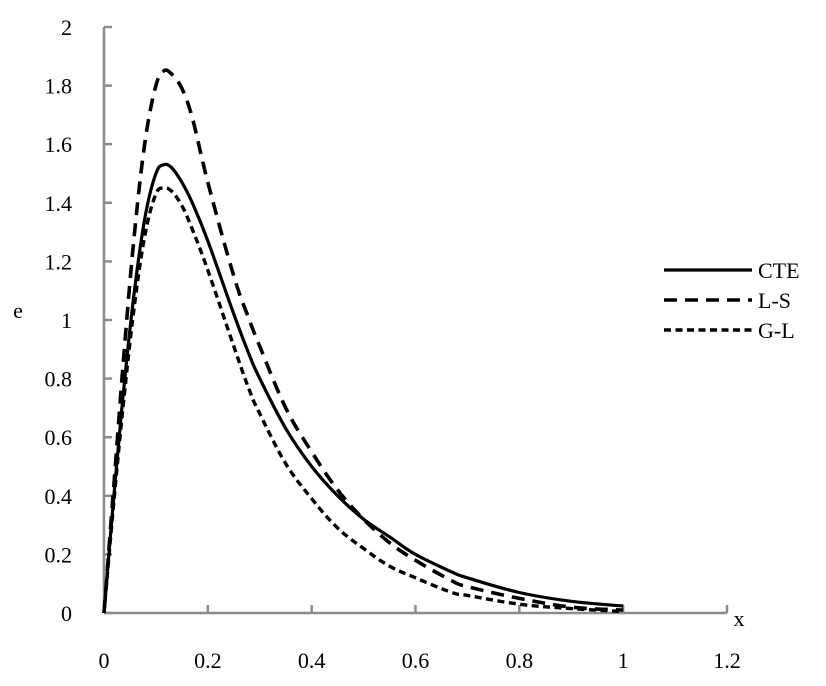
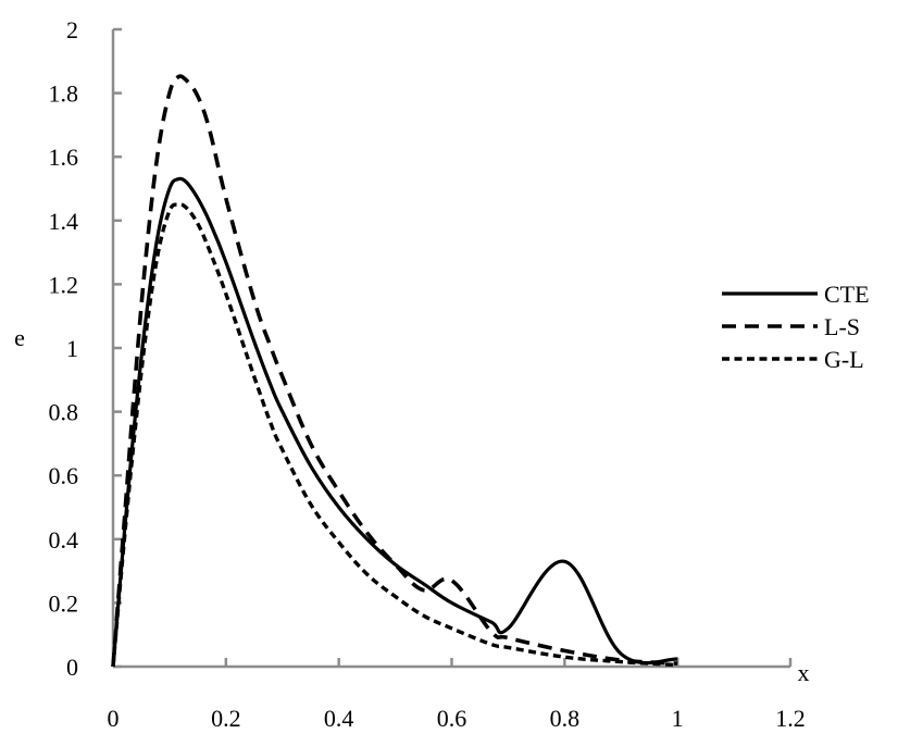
L-S/0.6: 0.18 -> 0.27
CTE/0.8: 0.07 -> 0.33
